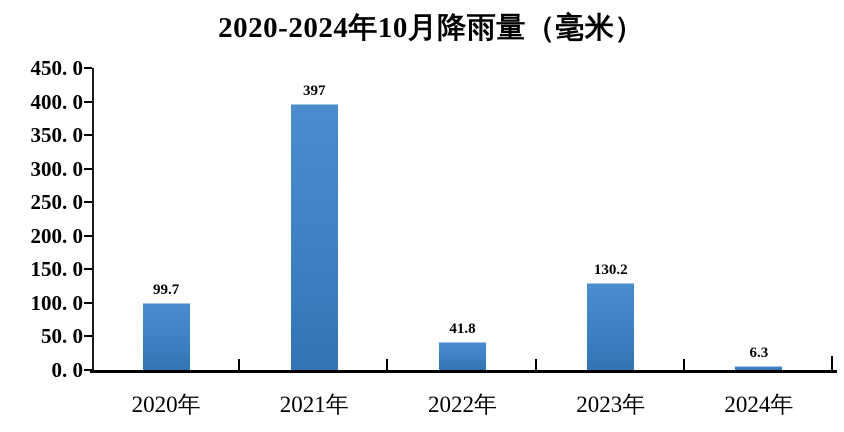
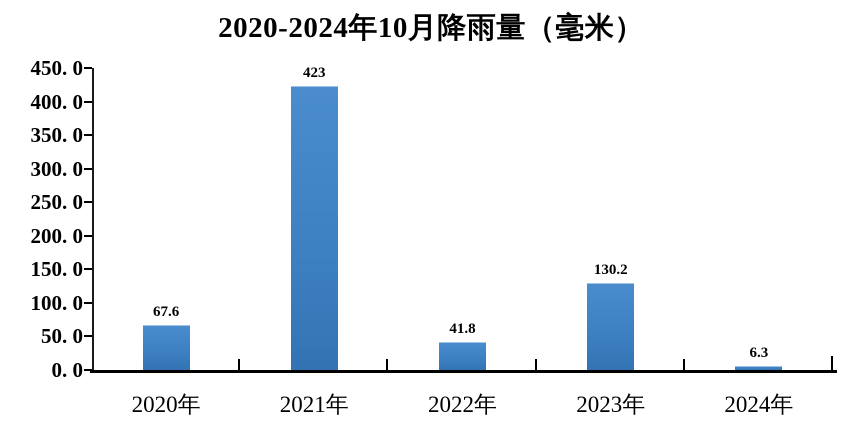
2020年: 99.7 -> 67.6
2021年: 397 -> 423
